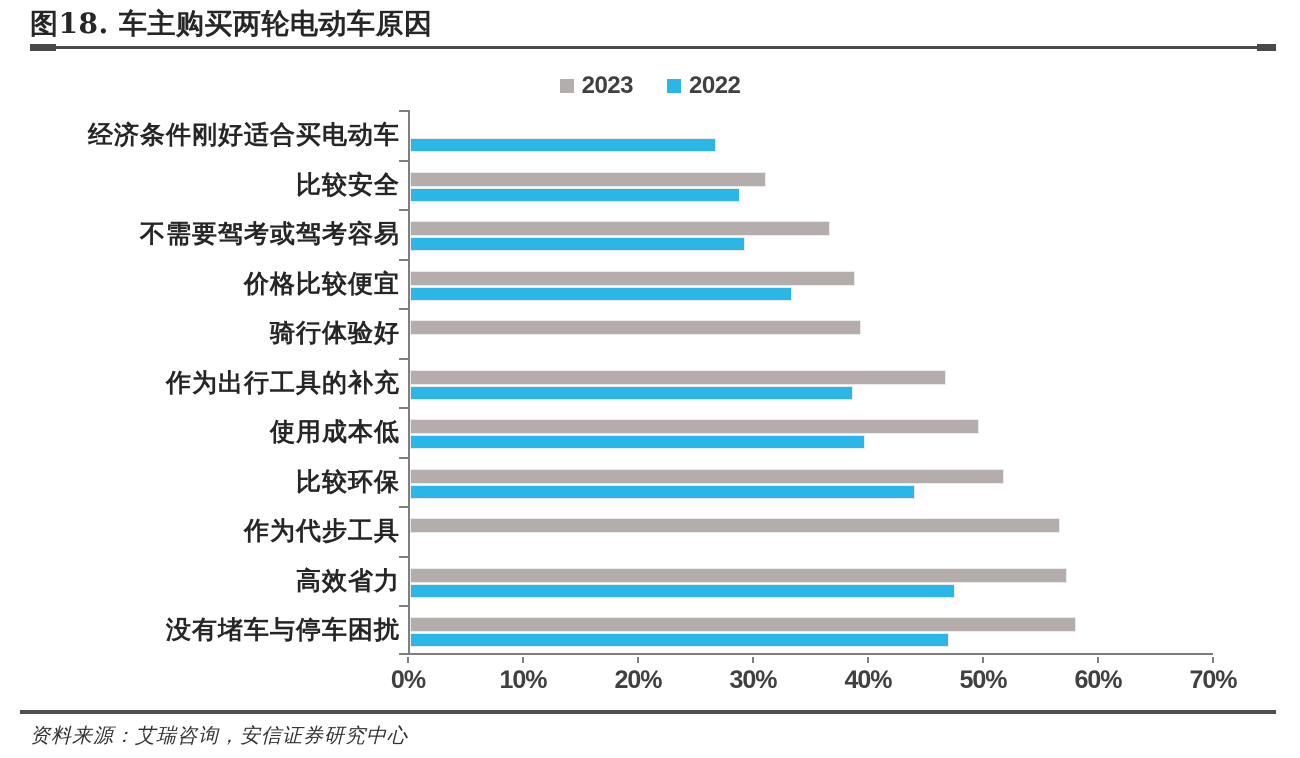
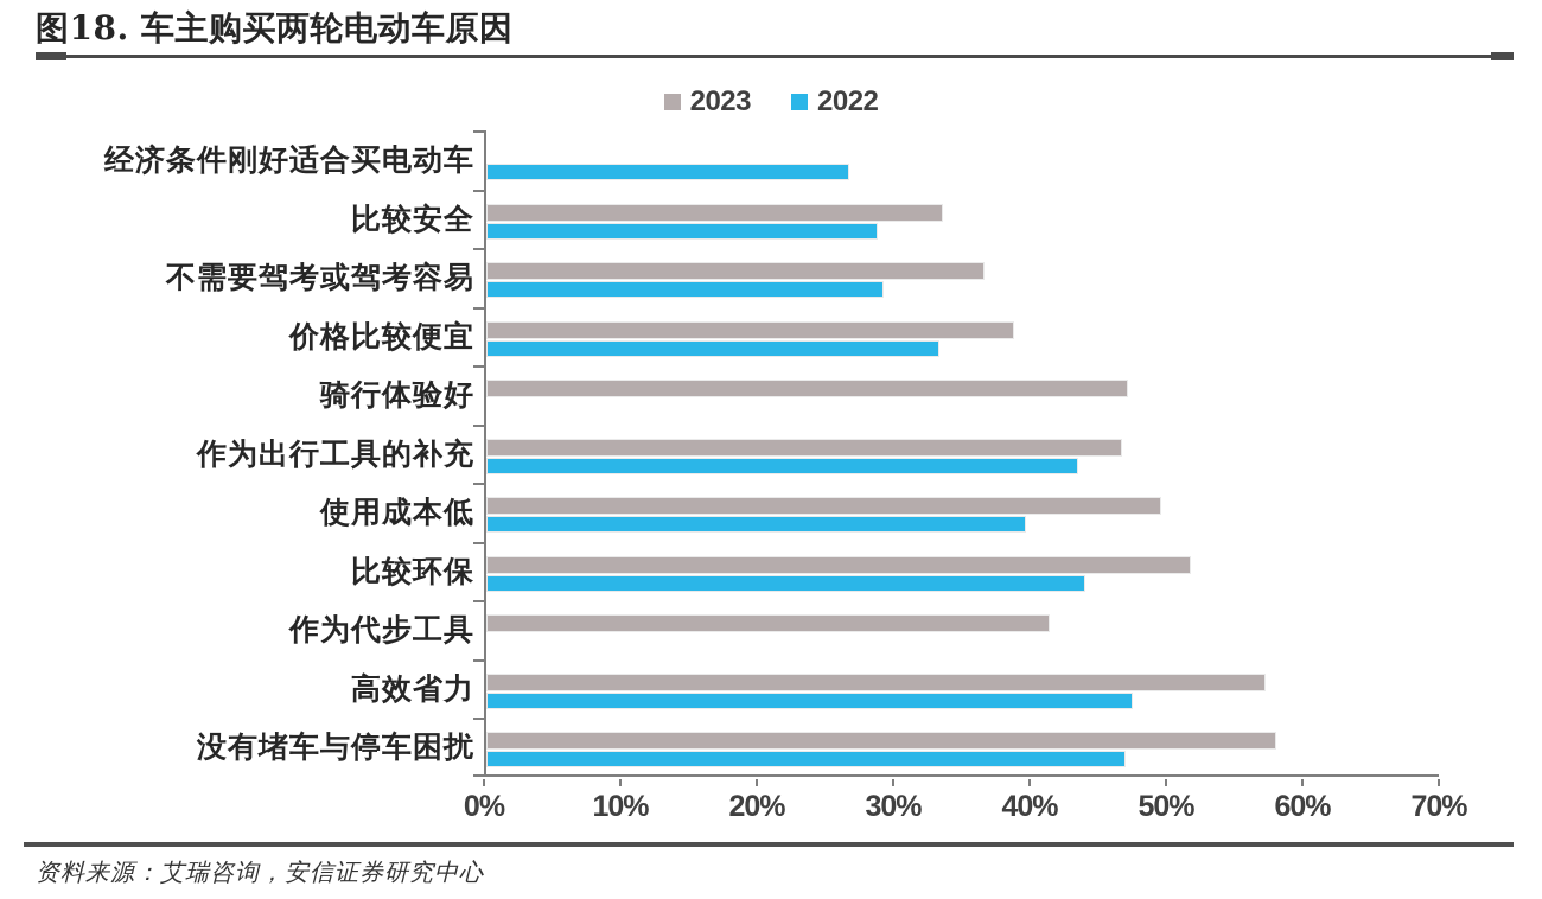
2023/比较安全: 31.0% -> 33.6%
2023/骑行体验好: 39.3% -> 47.2%
2022/作为出行工具的补充: 38.6% -> 43.5%
2023/作为代步工具: 56.7% -> 41.4%
